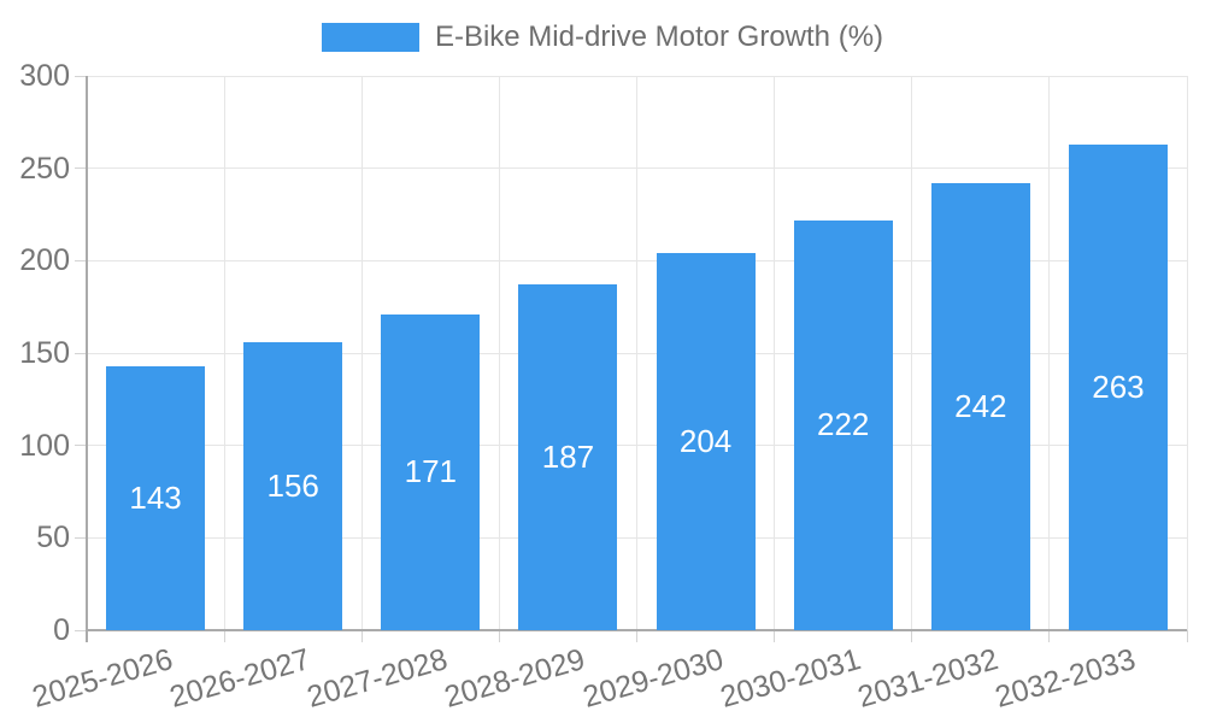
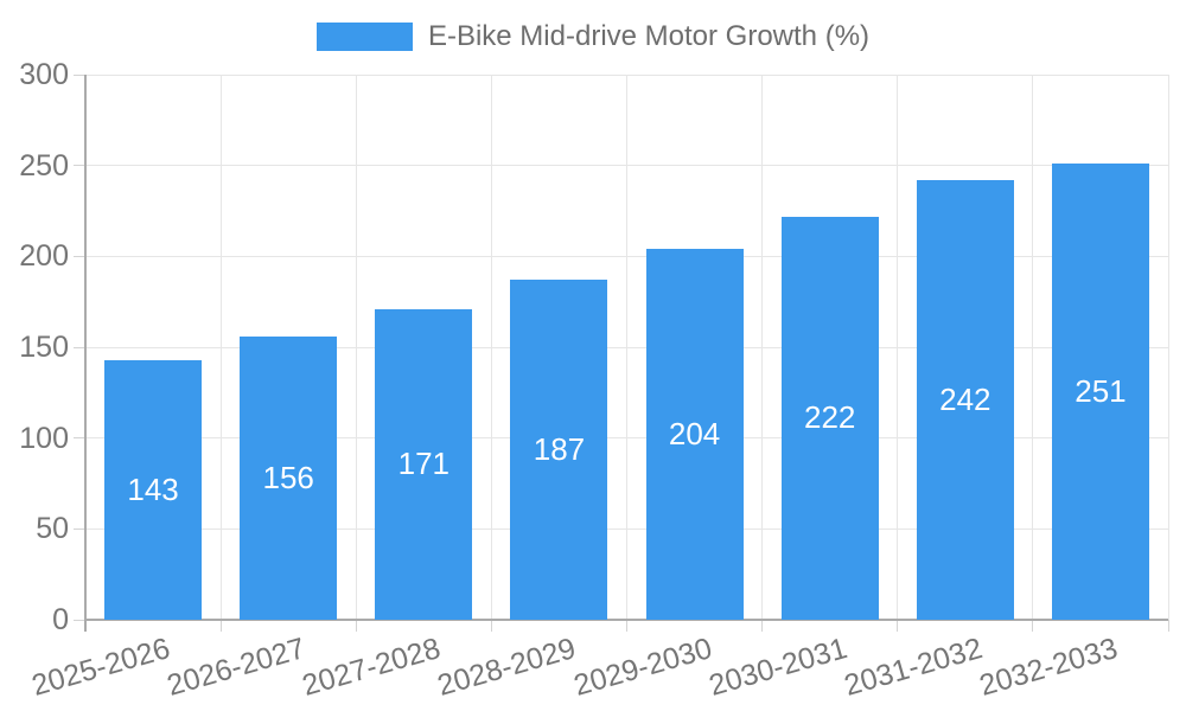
2032-2033: 263 -> 251
